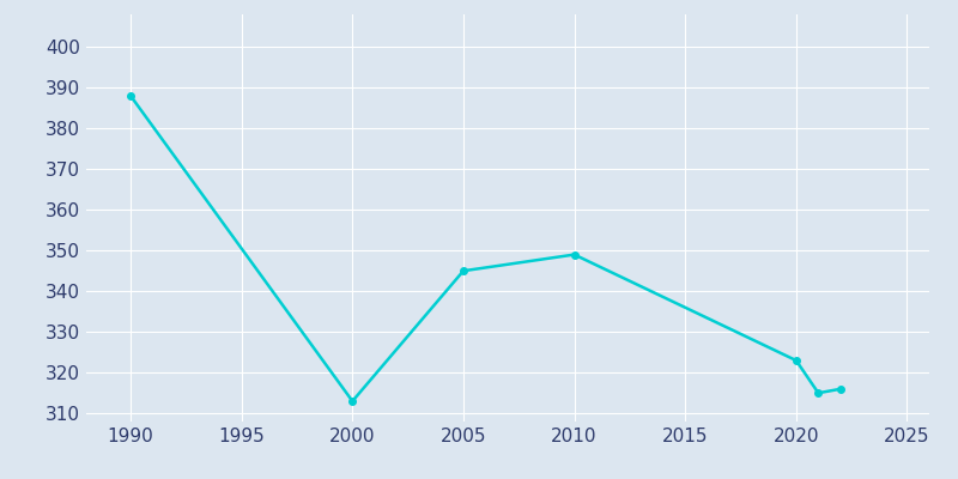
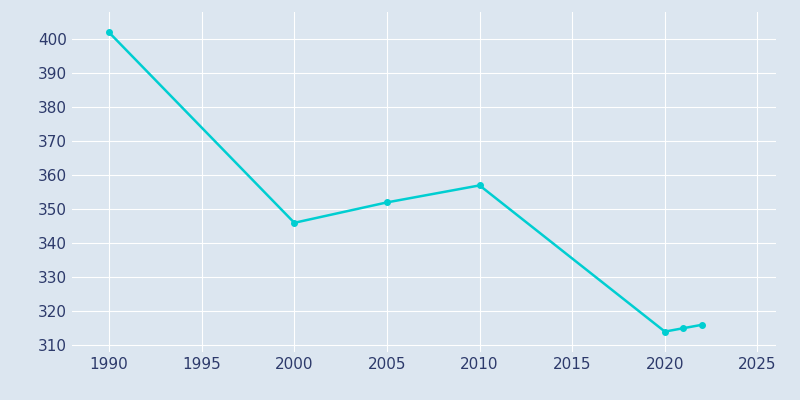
1990: 388 -> 402
2000: 313 -> 346
2005: 345 -> 352
2010: 349 -> 357
2020: 323 -> 314
